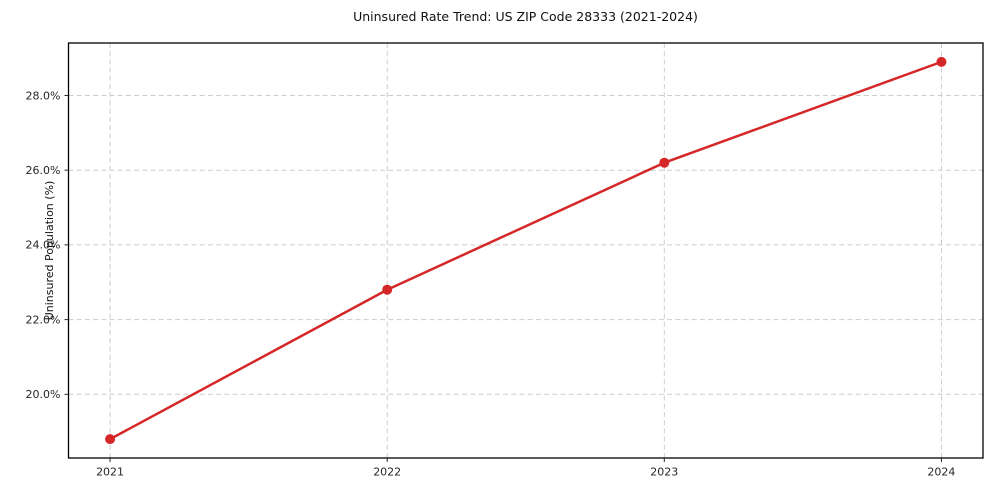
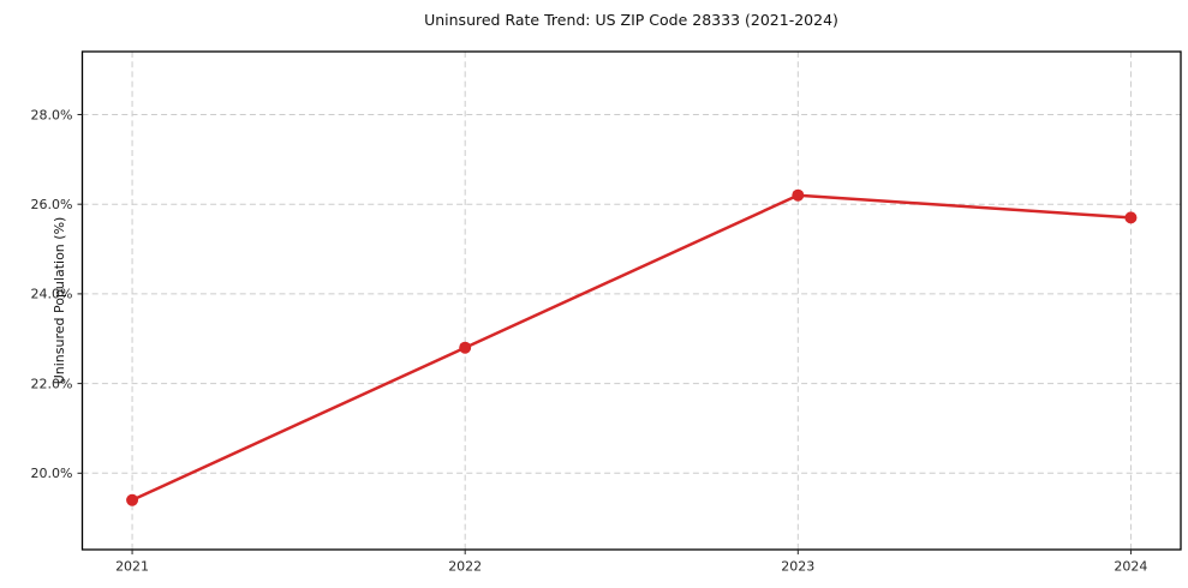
2021: 18.8% -> 19.4%
2024: 28.9% -> 25.7%
